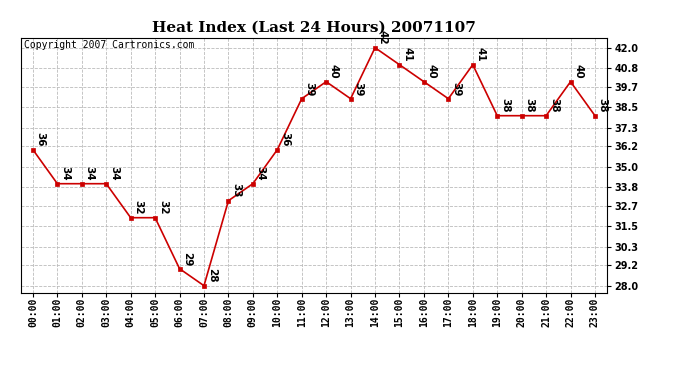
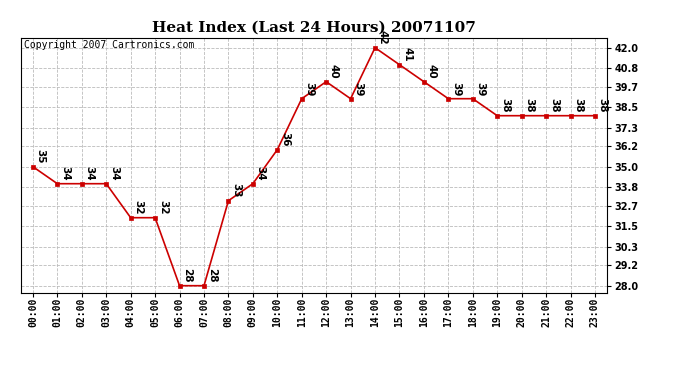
00:00: 36 -> 35
06:00: 29 -> 28
18:00: 41 -> 39
22:00: 40 -> 38
